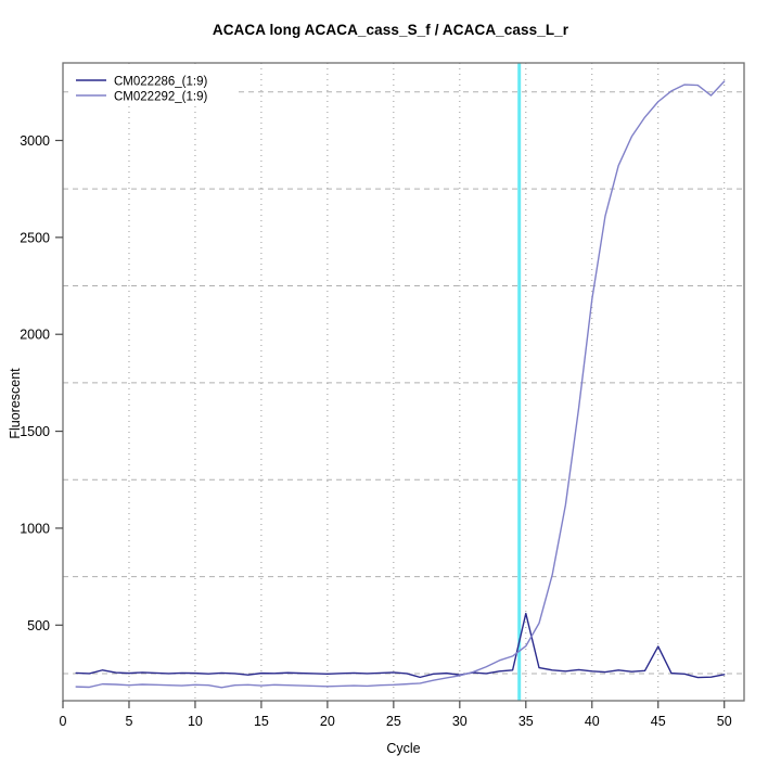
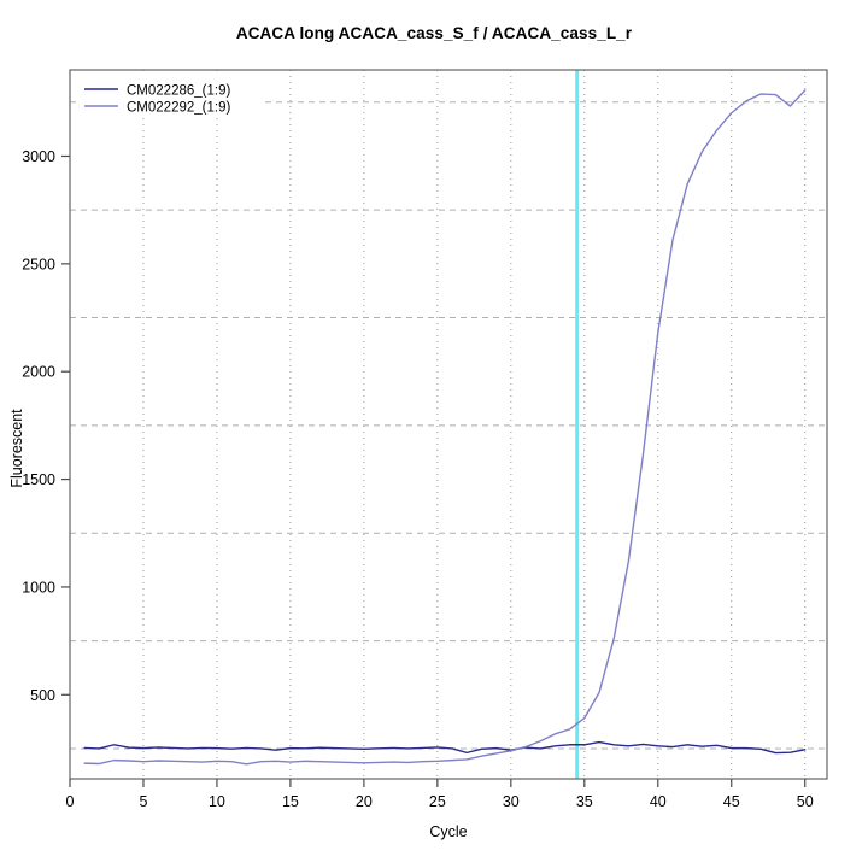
CM022286_(1:9)/35: 560 -> 270
CM022286_(1:9)/45: 390 -> 250
